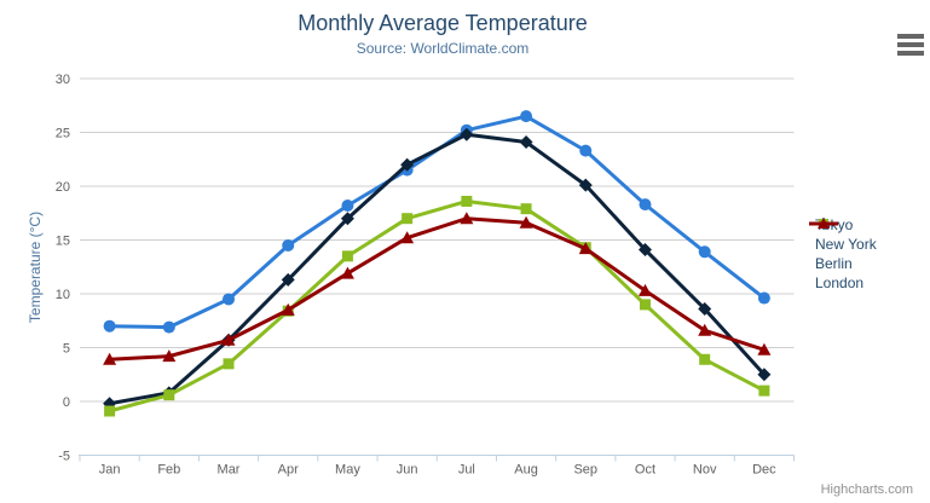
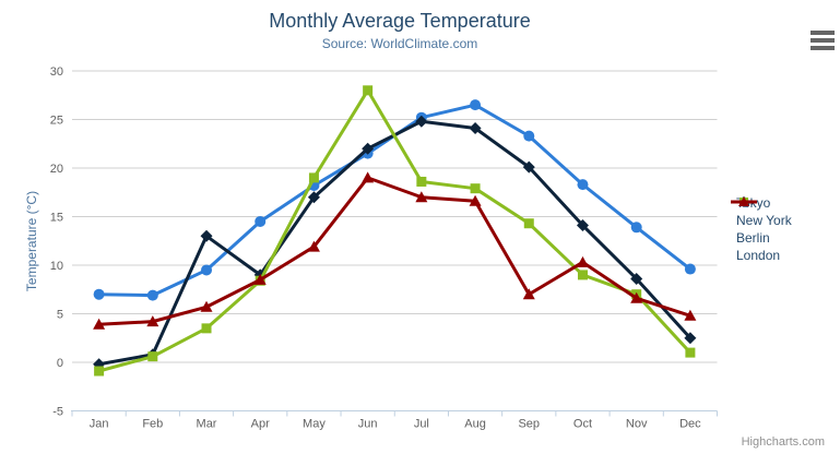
New York/Mar: 6 -> 13
New York/Apr: 11 -> 9
Berlin/May: 14 -> 19
Berlin/Jun: 17 -> 28
London/Jun: 15 -> 19
London/Sep: 14 -> 7
Berlin/Nov: 4 -> 7
